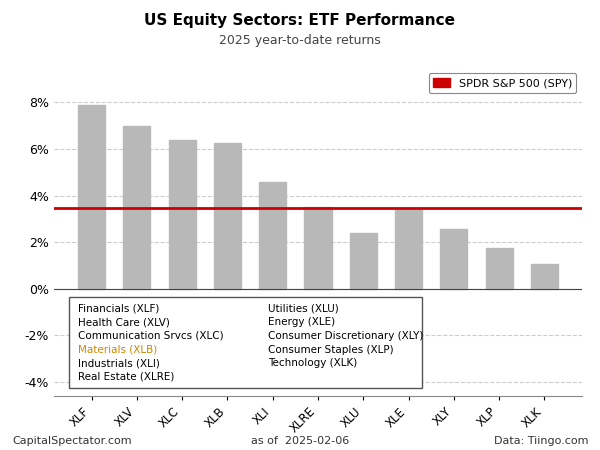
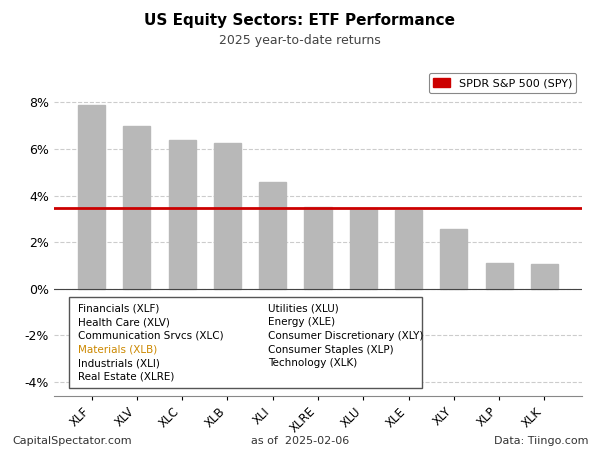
XLU: 2.40% -> 3.45%
XLP: 1.75% -> 1.10%
